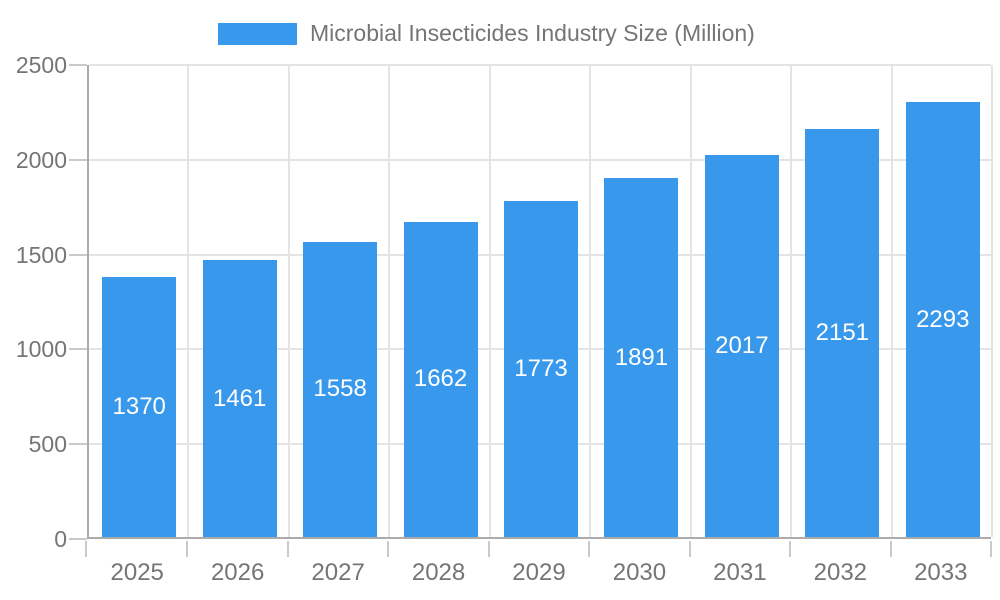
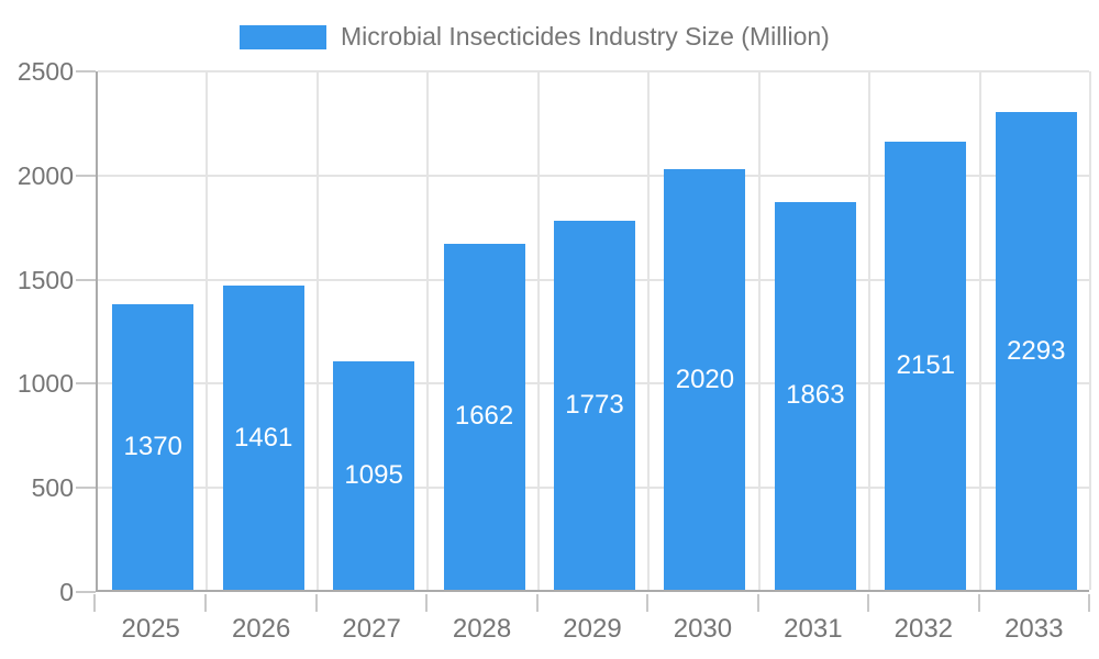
2027: 1558 -> 1095
2030: 1891 -> 2020
2031: 2017 -> 1863
